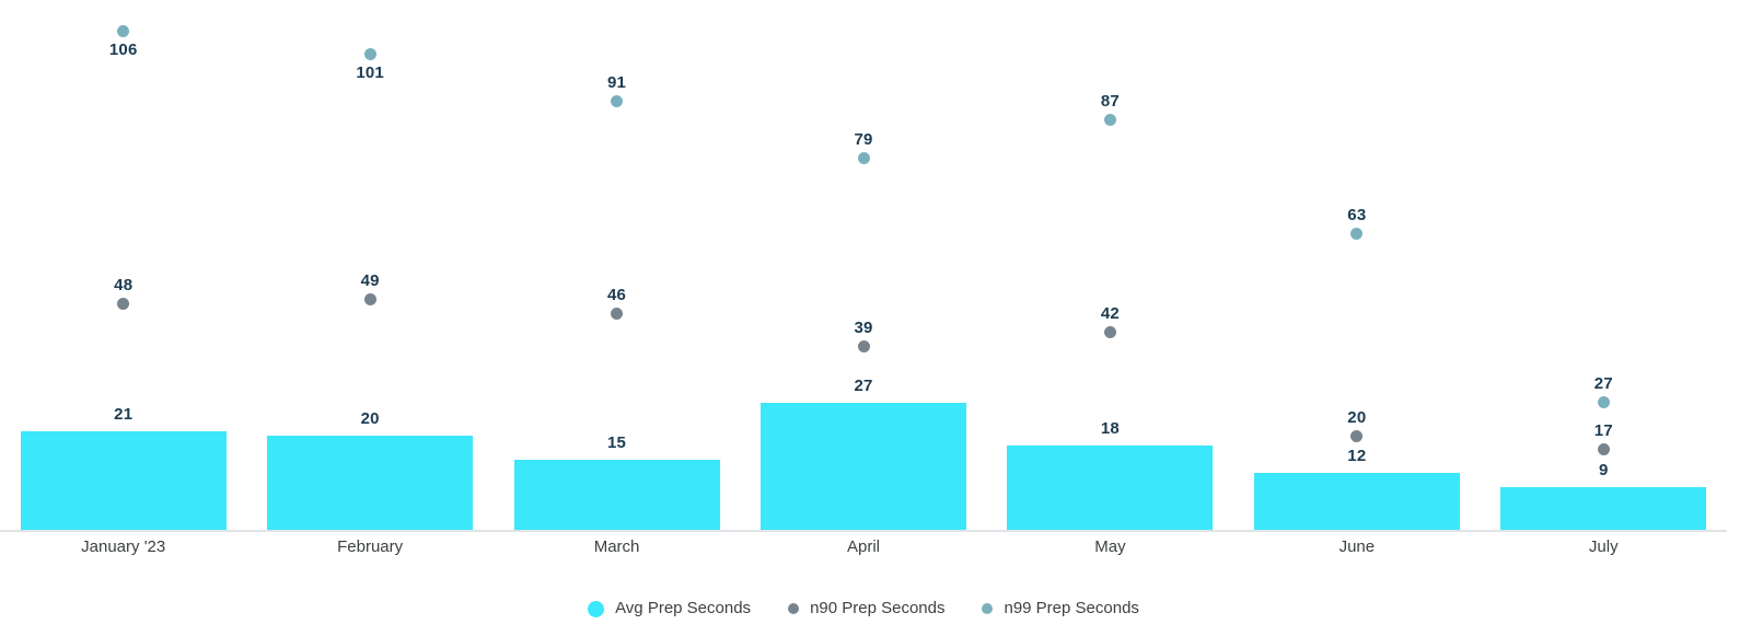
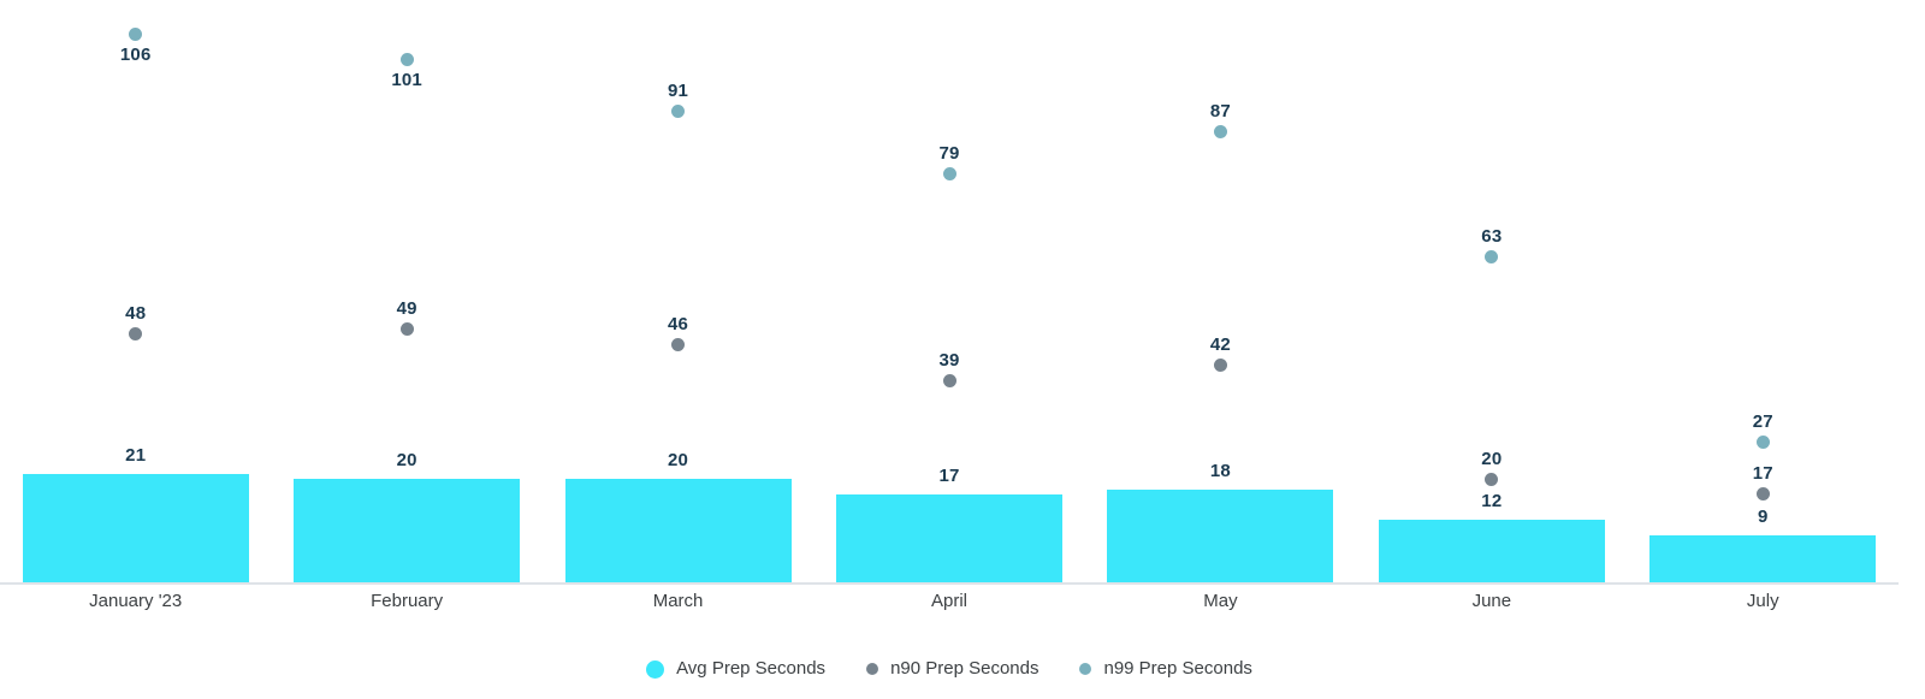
Avg Prep Seconds/March: 15 -> 20
Avg Prep Seconds/April: 27 -> 17
